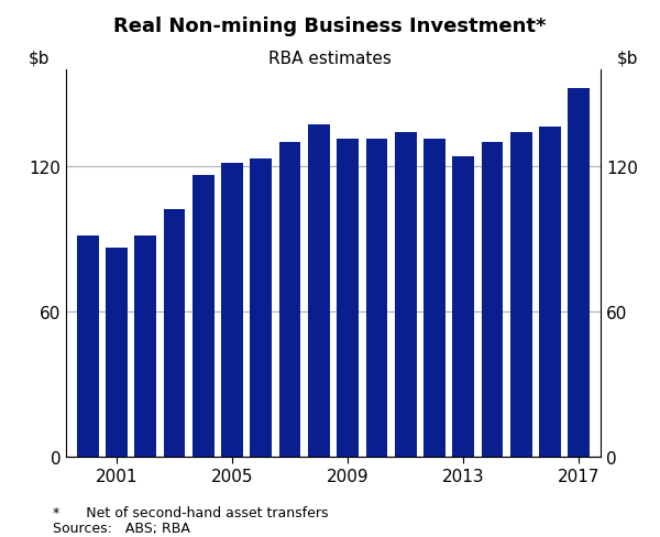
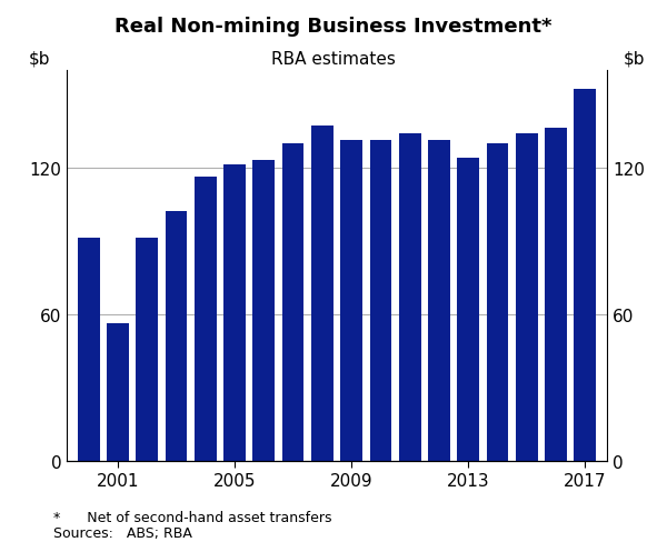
2001: 86 -> 56
